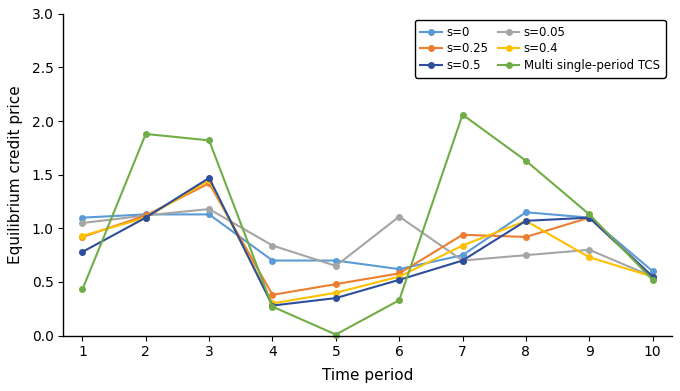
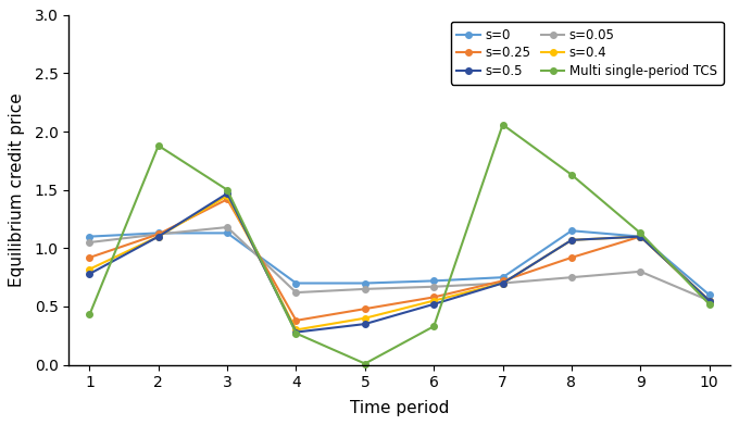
s=0.4/1: 0.93 -> 0.82
Multi single-period TCS/3: 1.82 -> 1.50
s=0.05/4: 0.84 -> 0.62
s=0/6: 0.62 -> 0.72
s=0.05/6: 1.11 -> 0.67
s=0.25/7: 0.94 -> 0.72
s=0.4/7: 0.84 -> 0.70
s=0.4/9: 0.73 -> 1.10
